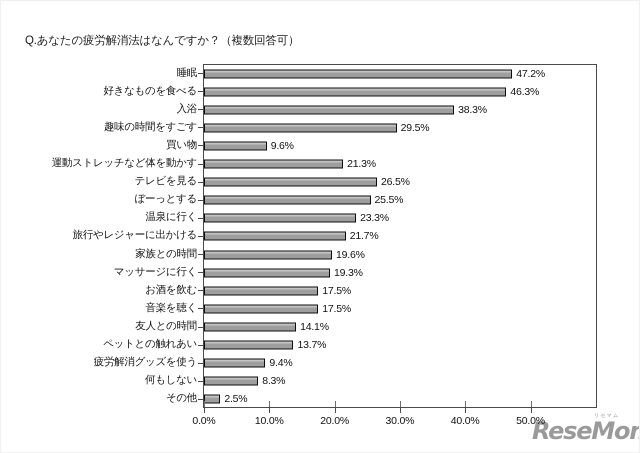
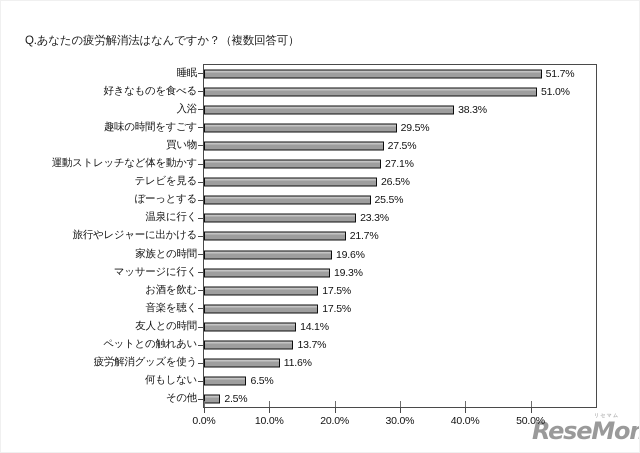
睡眠: 47.2% -> 51.7%
好きなものを食べる: 46.3% -> 51.0%
買い物: 9.6% -> 27.5%
運動ストレッチなど体を動かす: 21.3% -> 27.1%
疲労解消グッズを使う: 9.4% -> 11.6%
何もしない: 8.3% -> 6.5%
